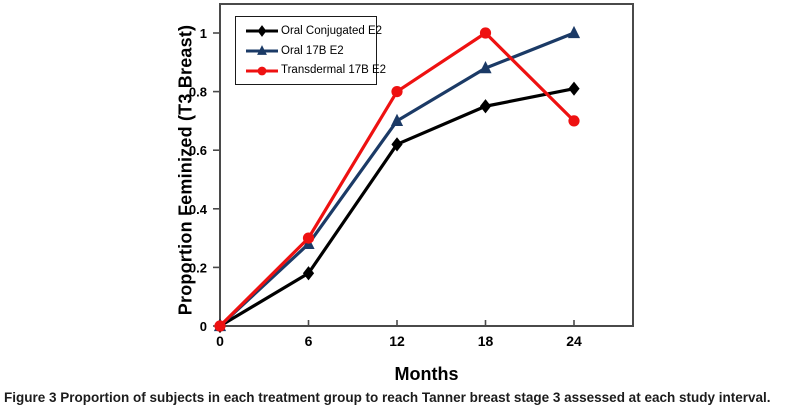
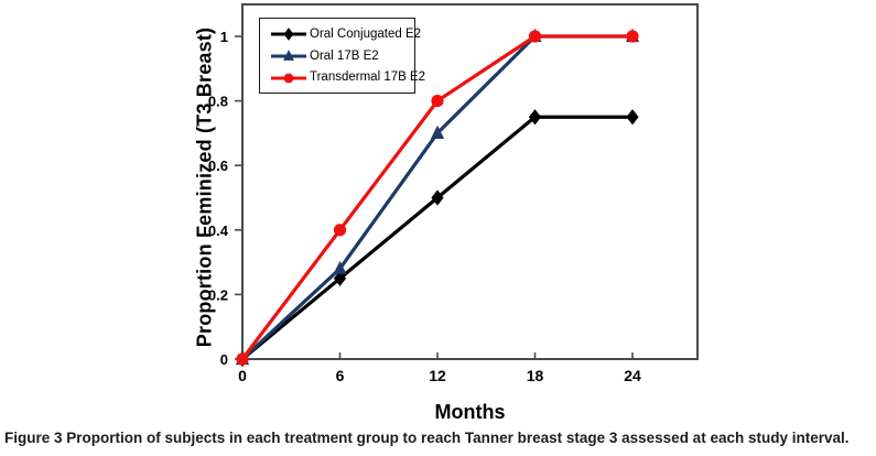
Oral Conjugated E2/6: 0.18 -> 0.25
Transdermal 17B E2/6: 0.3 -> 0.4
Oral Conjugated E2/12: 0.62 -> 0.50
Oral 17B E2/18: 0.88 -> 1.00
Oral Conjugated E2/24: 0.81 -> 0.75
Transdermal 17B E2/24: 0.7 -> 1.0
